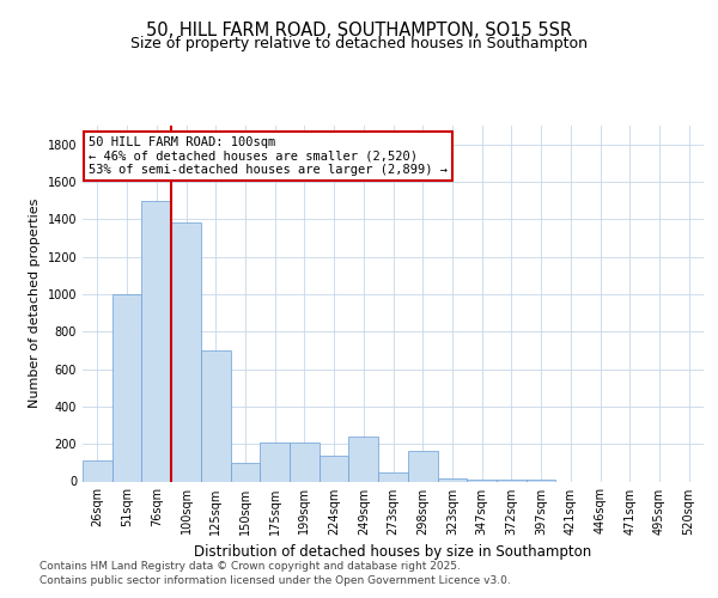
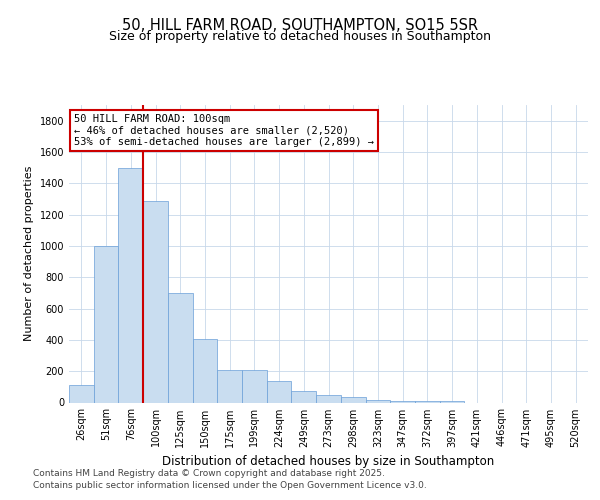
100sqm: 1380 -> 1290
150sqm: 100 -> 400
249sqm: 240 -> 80
298sqm: 160 -> 40
